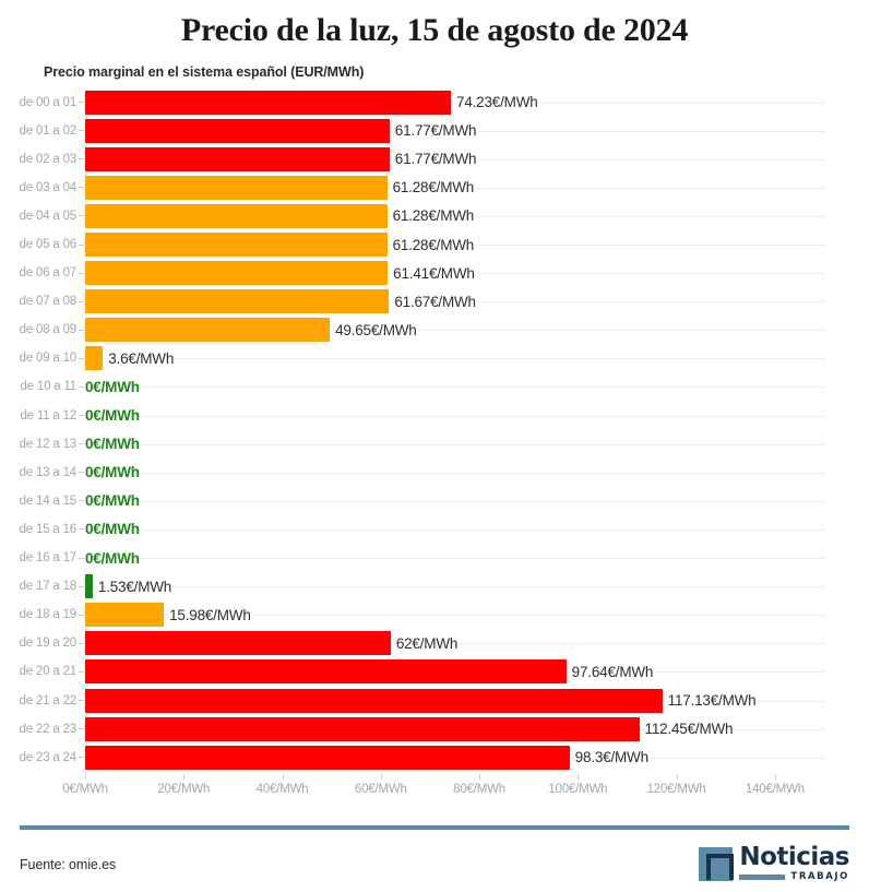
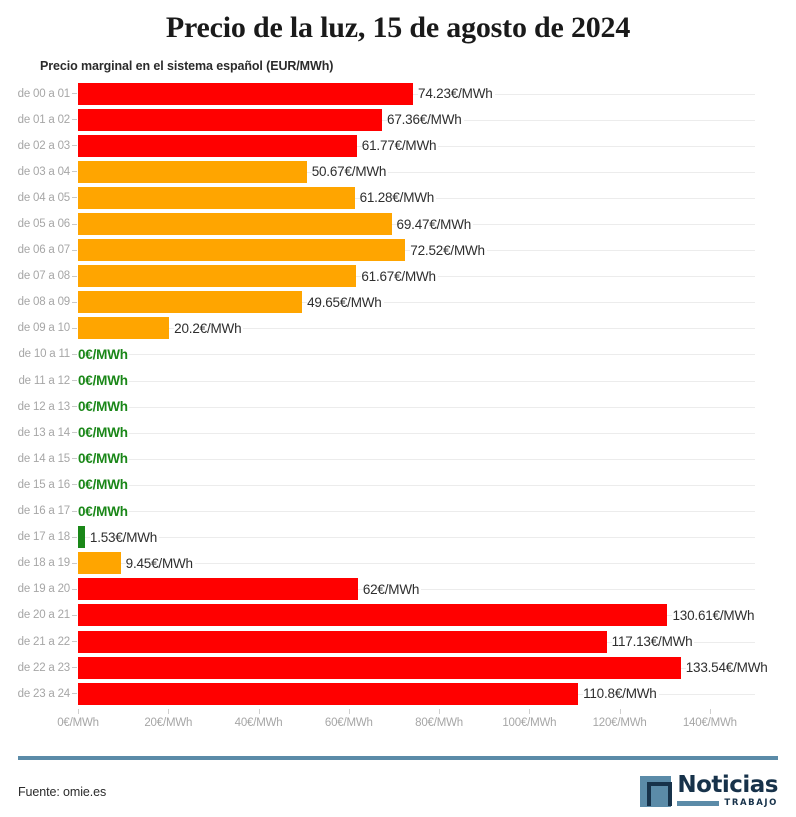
de 01 a 02: 61.77 -> 67.36
de 03 a 04: 61.28 -> 50.67
de 05 a 06: 61.28 -> 69.47
de 06 a 07: 61.41 -> 72.52
de 09 a 10: 3.6 -> 20.2
de 18 a 19: 15.98 -> 9.45
de 20 a 21: 97.64 -> 130.61
de 22 a 23: 112.45 -> 133.54
de 23 a 24: 98.3 -> 110.8
